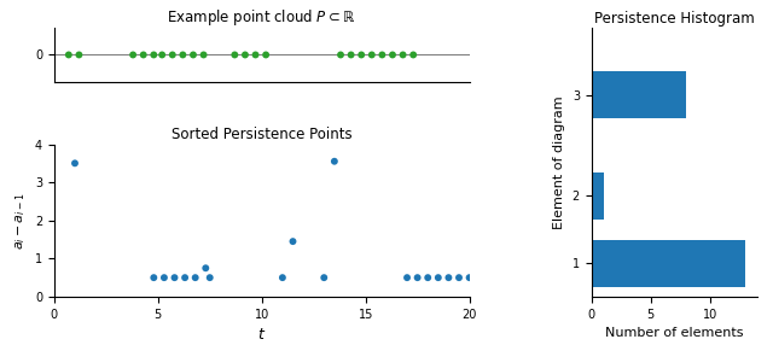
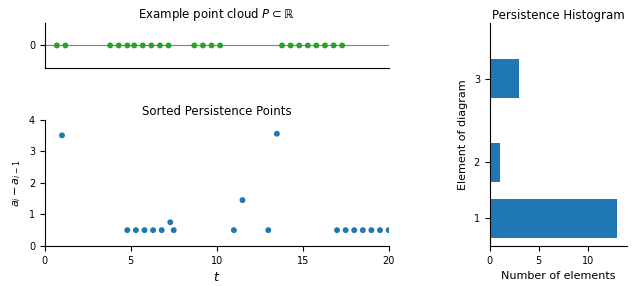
Persistence Histogram/3: 8 -> 3
